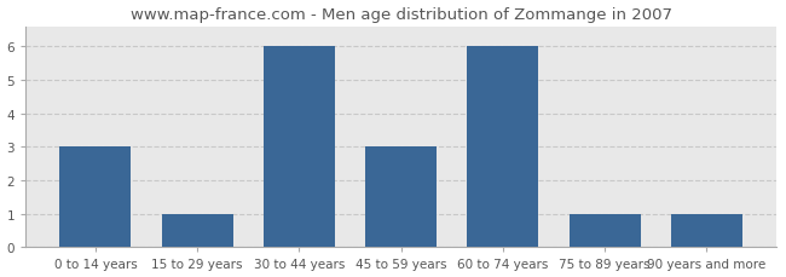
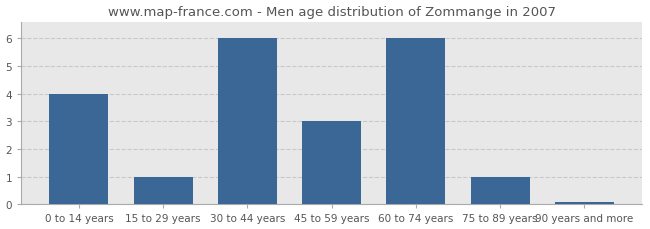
0 to 14 years: 3.00 -> 4.00
90 years and more: 1.00 -> 0.07
